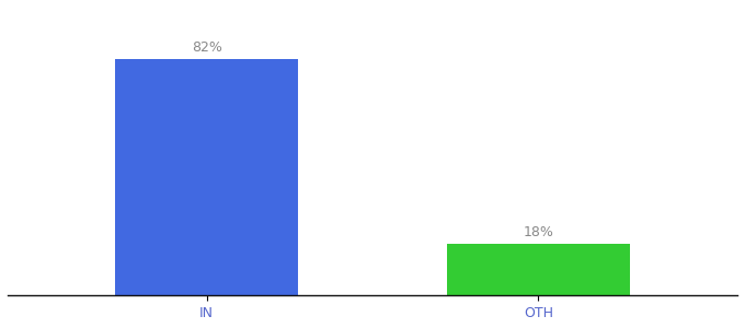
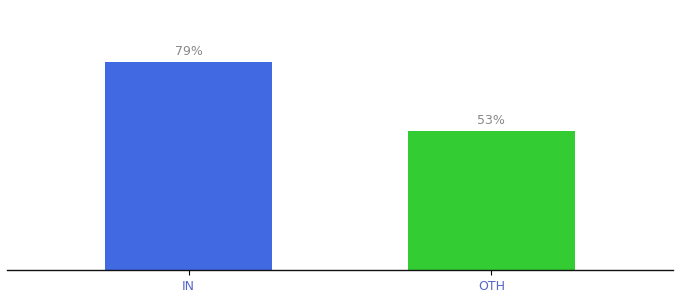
IN: 82% -> 79%
OTH: 18% -> 53%
